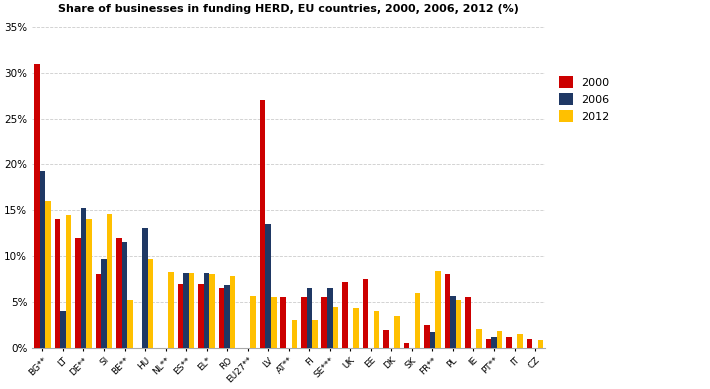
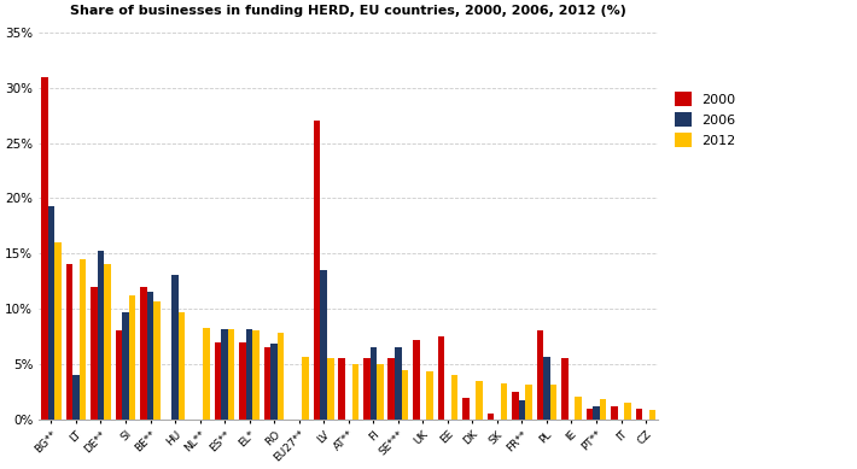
2012/SI: 14.6% -> 11.2%
2012/BE**: 5.2% -> 10.7%
2012/AT**: 3.0% -> 5.0%
2012/FI: 3.0% -> 5.0%
2012/SK: 6.0% -> 3.3%
2012/FR**: 8.4% -> 3.2%
2012/PL: 5.2% -> 3.2%
